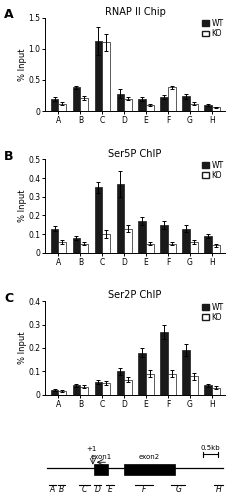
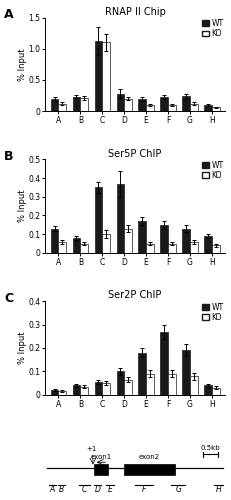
RNAP II Chip/WT/B: 0.38 -> 0.23
RNAP II Chip/KO/F: 0.38 -> 0.10
